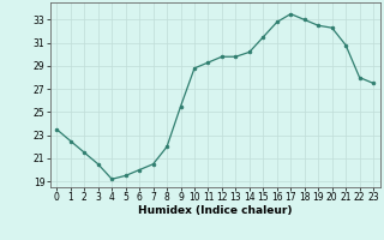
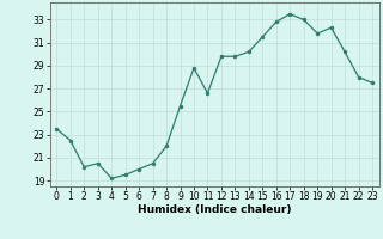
2: 21.5 -> 20.2
11: 29.3 -> 26.6
19: 32.5 -> 31.8
21: 30.8 -> 30.2
